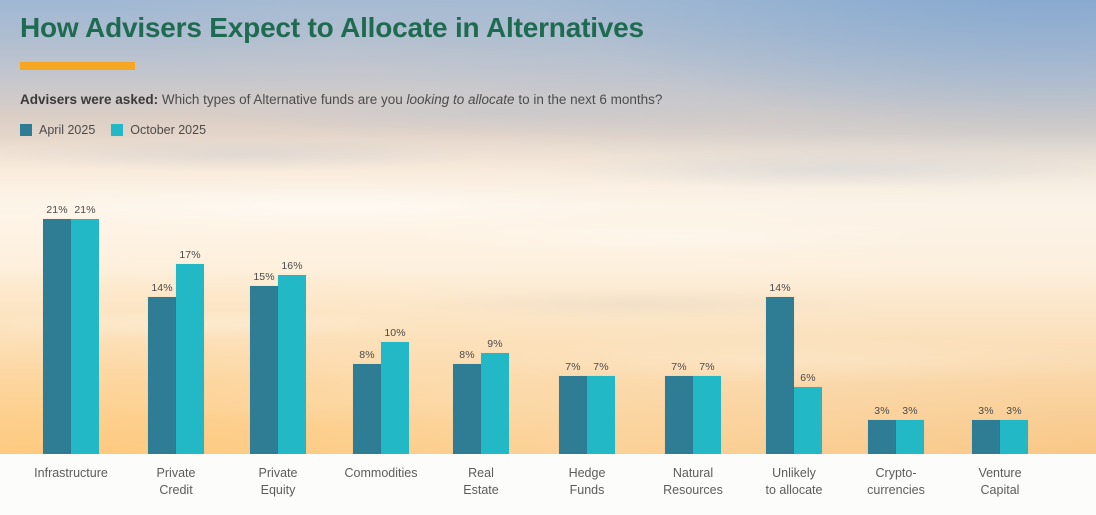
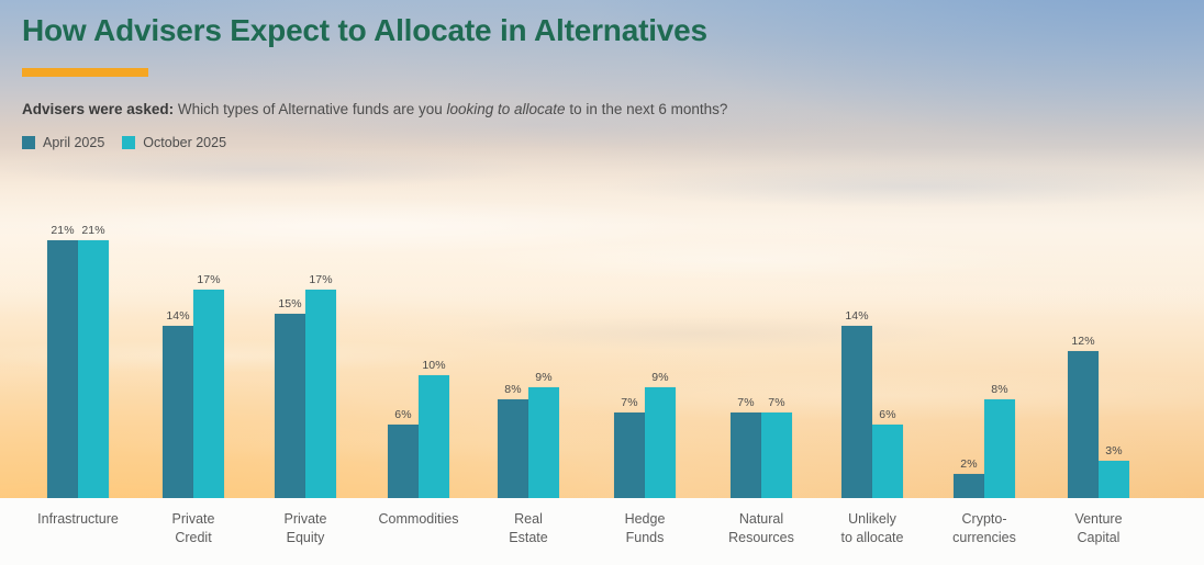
October 2025/Private Equity: 16% -> 17%
April 2025/Commodities: 8% -> 6%
October 2025/Hedge Funds: 7% -> 9%
April 2025/Crypto-currencies: 3% -> 2%
October 2025/Crypto-currencies: 3% -> 8%
April 2025/Venture Capital: 3% -> 12%
